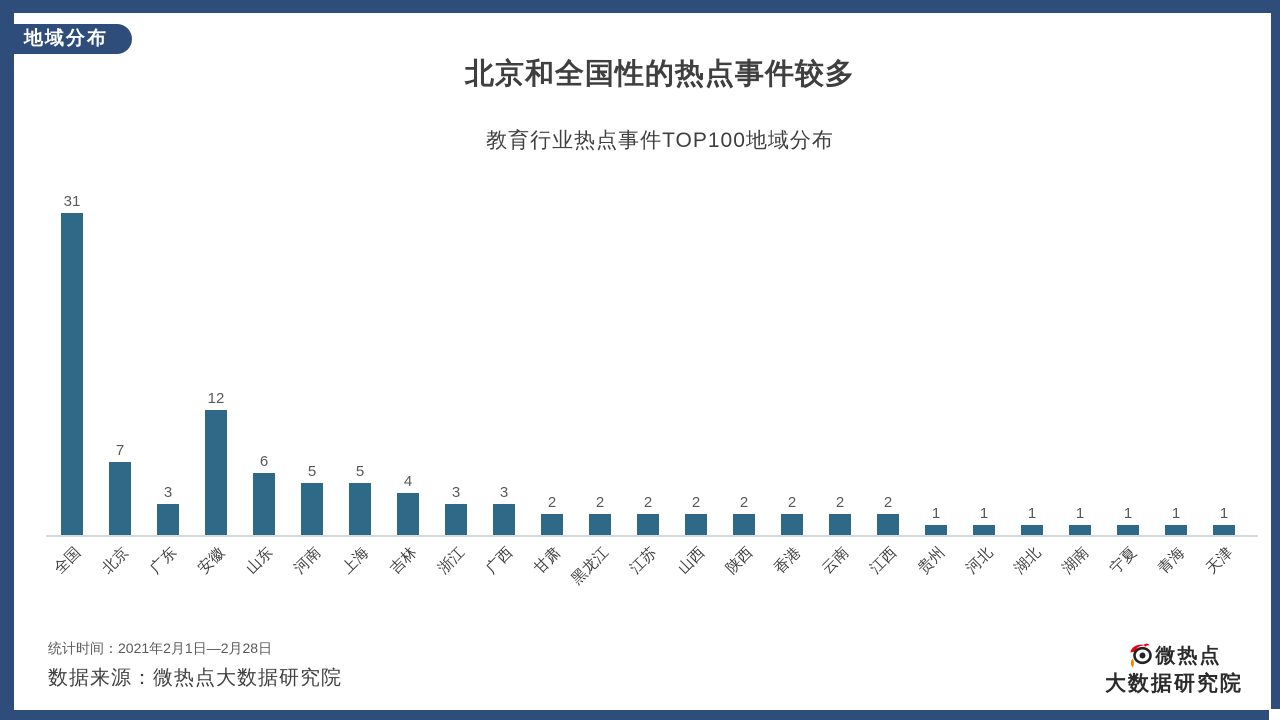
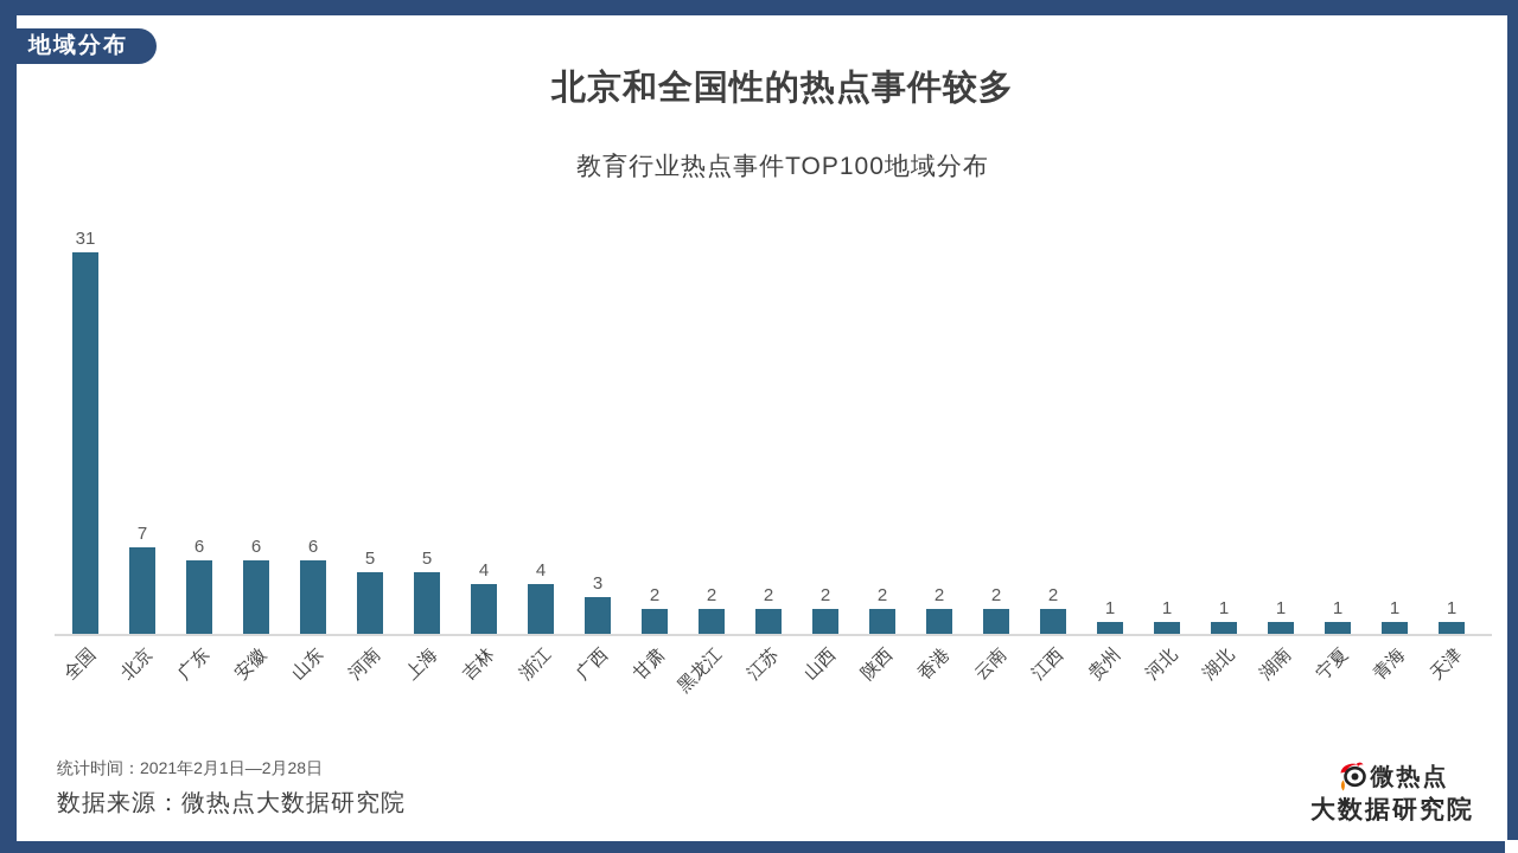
广东: 3 -> 6
安徽: 12 -> 6
浙江: 3 -> 4
